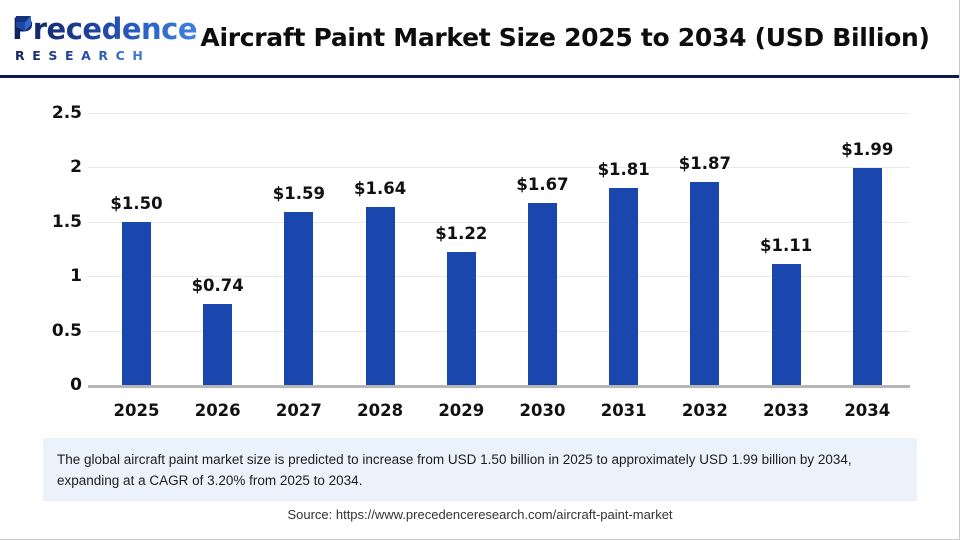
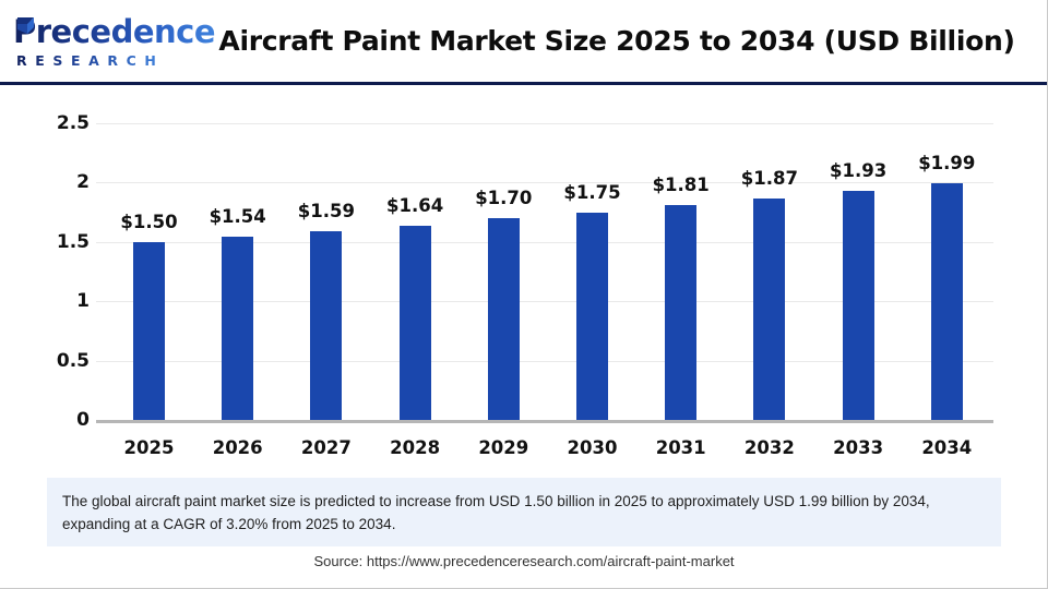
2026: $0.74 -> $1.54
2029: $1.22 -> $1.70
2030: $1.67 -> $1.75
2033: $1.11 -> $1.93
